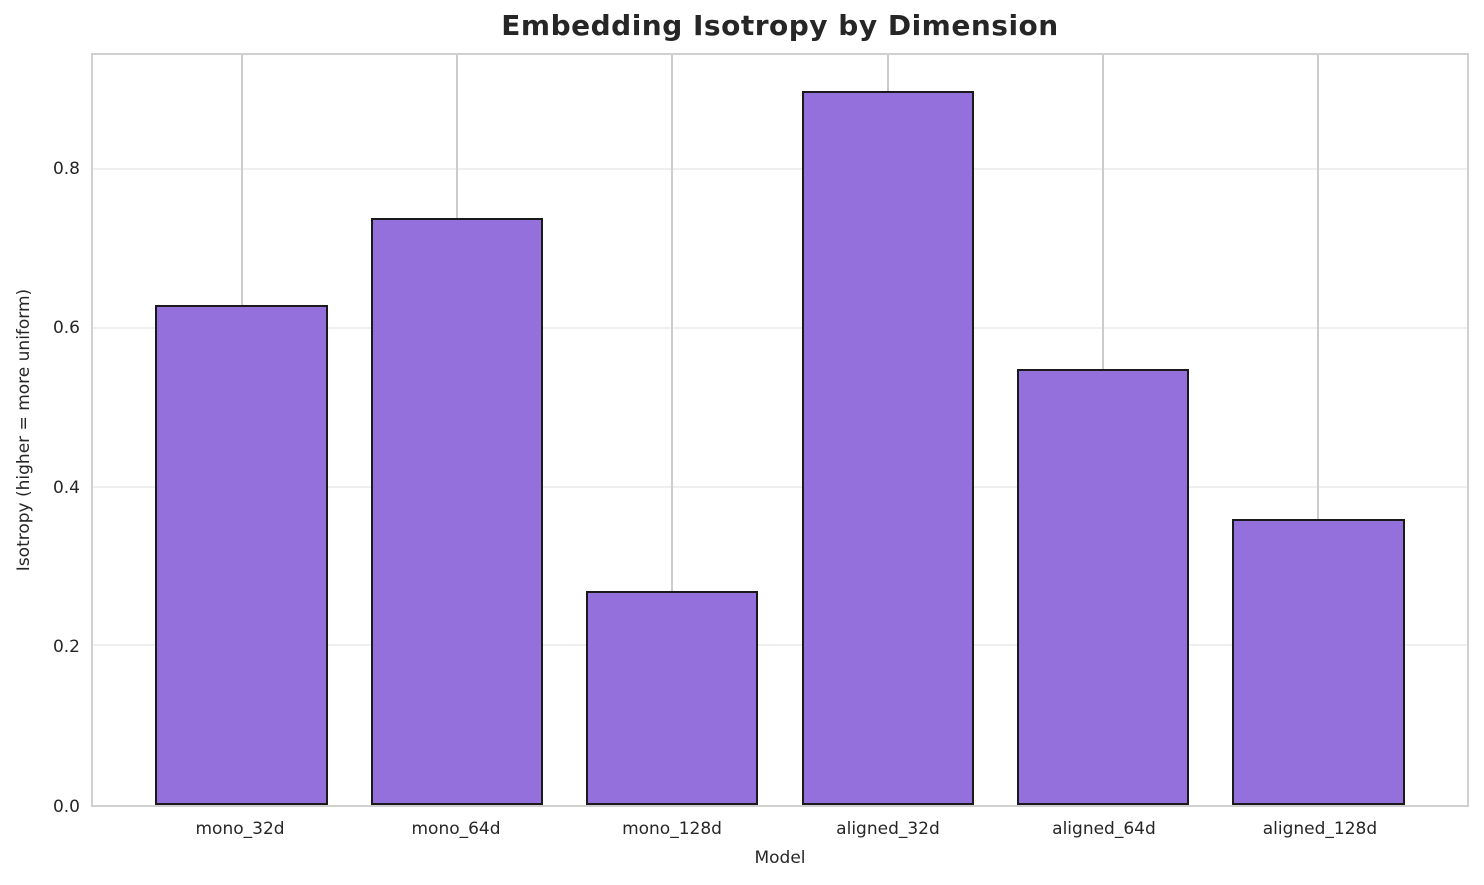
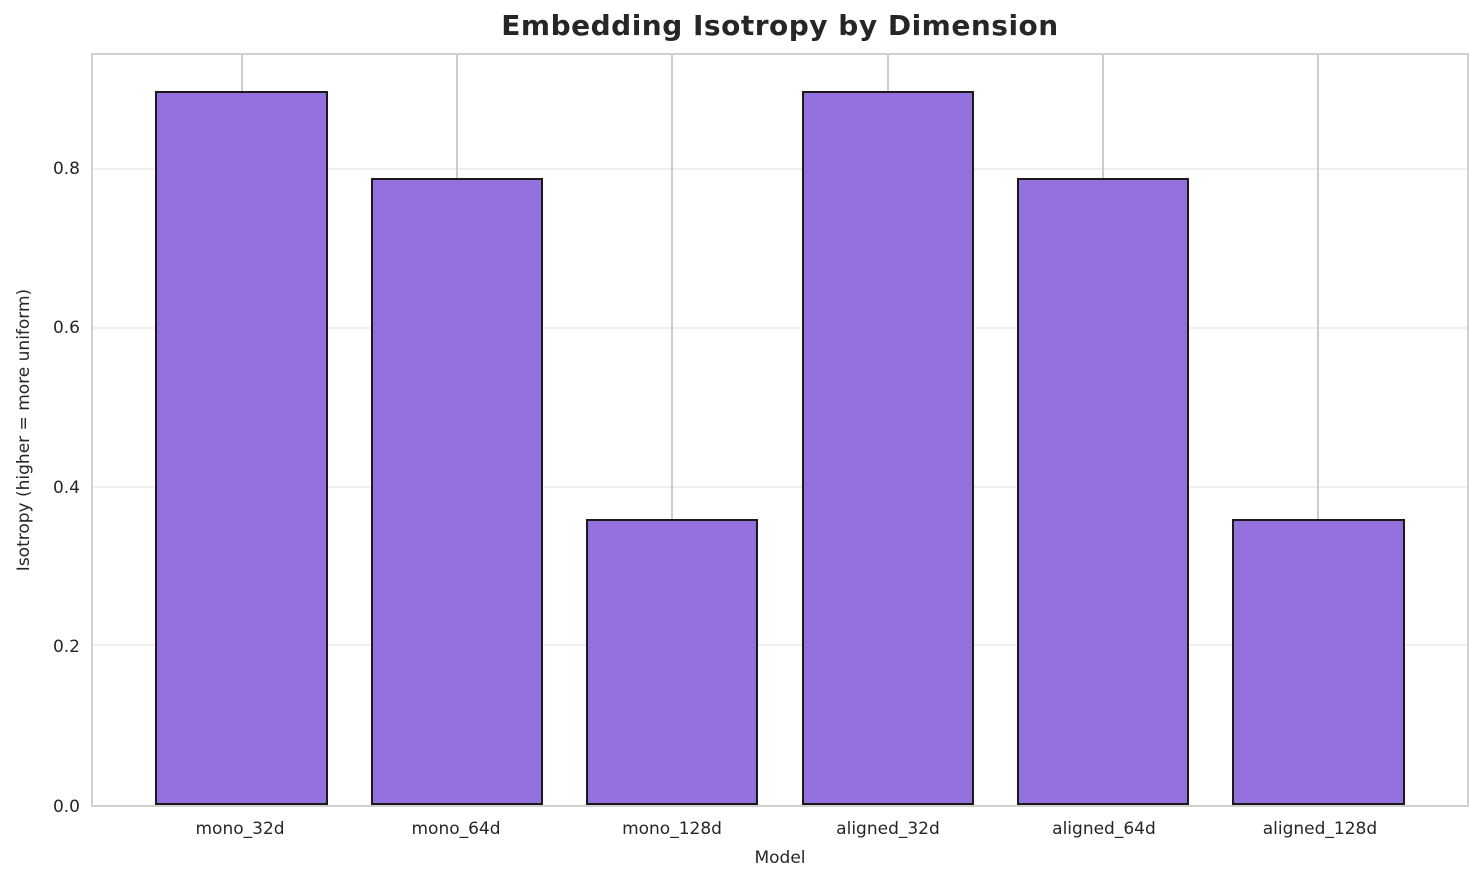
mono_32d: 0.63 -> 0.90
mono_64d: 0.74 -> 0.79
mono_128d: 0.27 -> 0.36
aligned_64d: 0.55 -> 0.79
